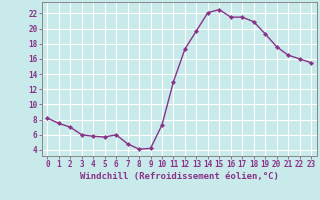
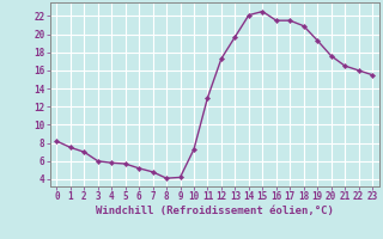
6: 6.0 -> 5.2
